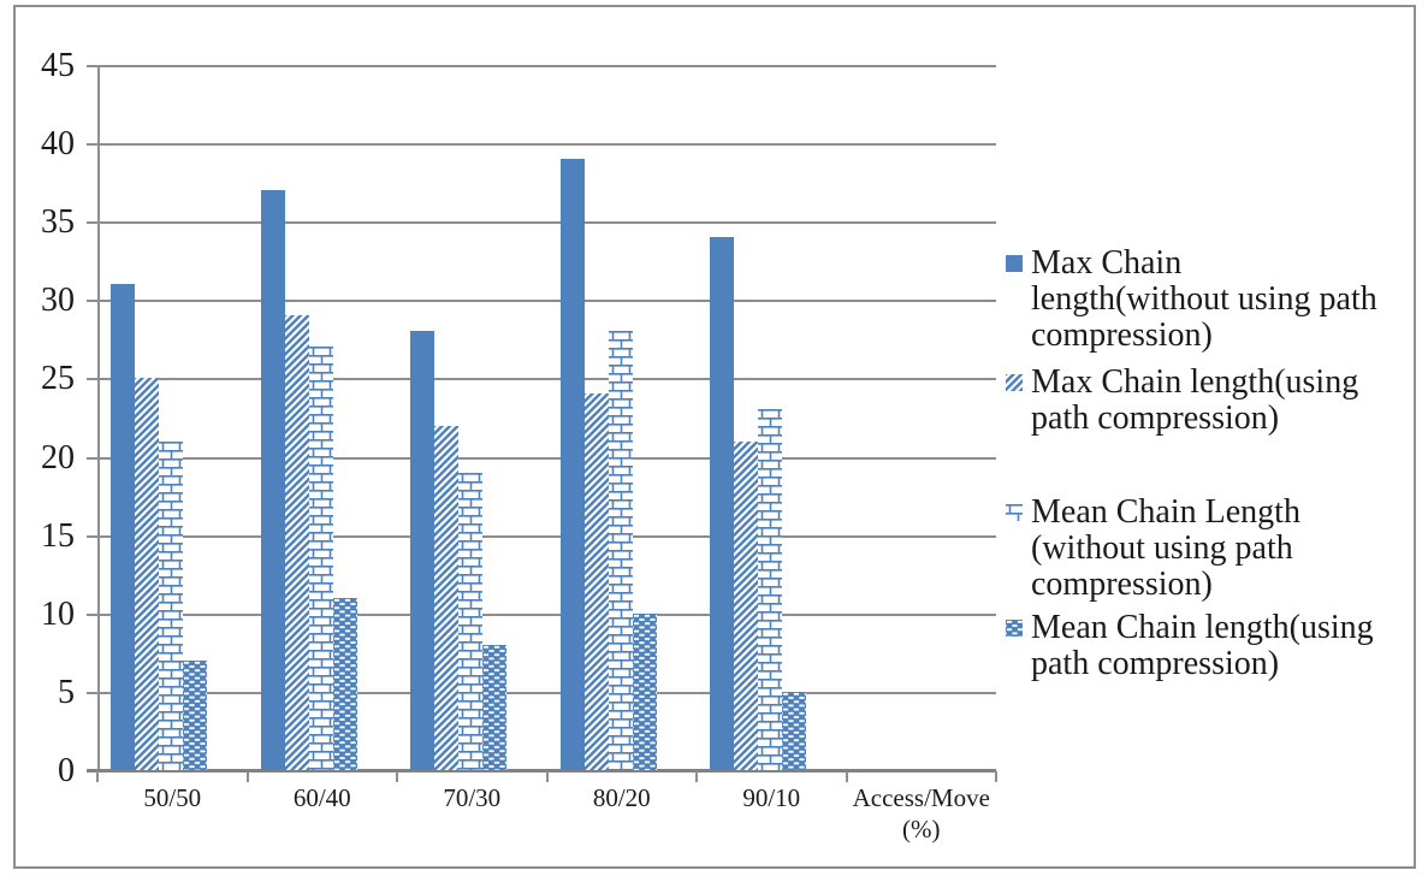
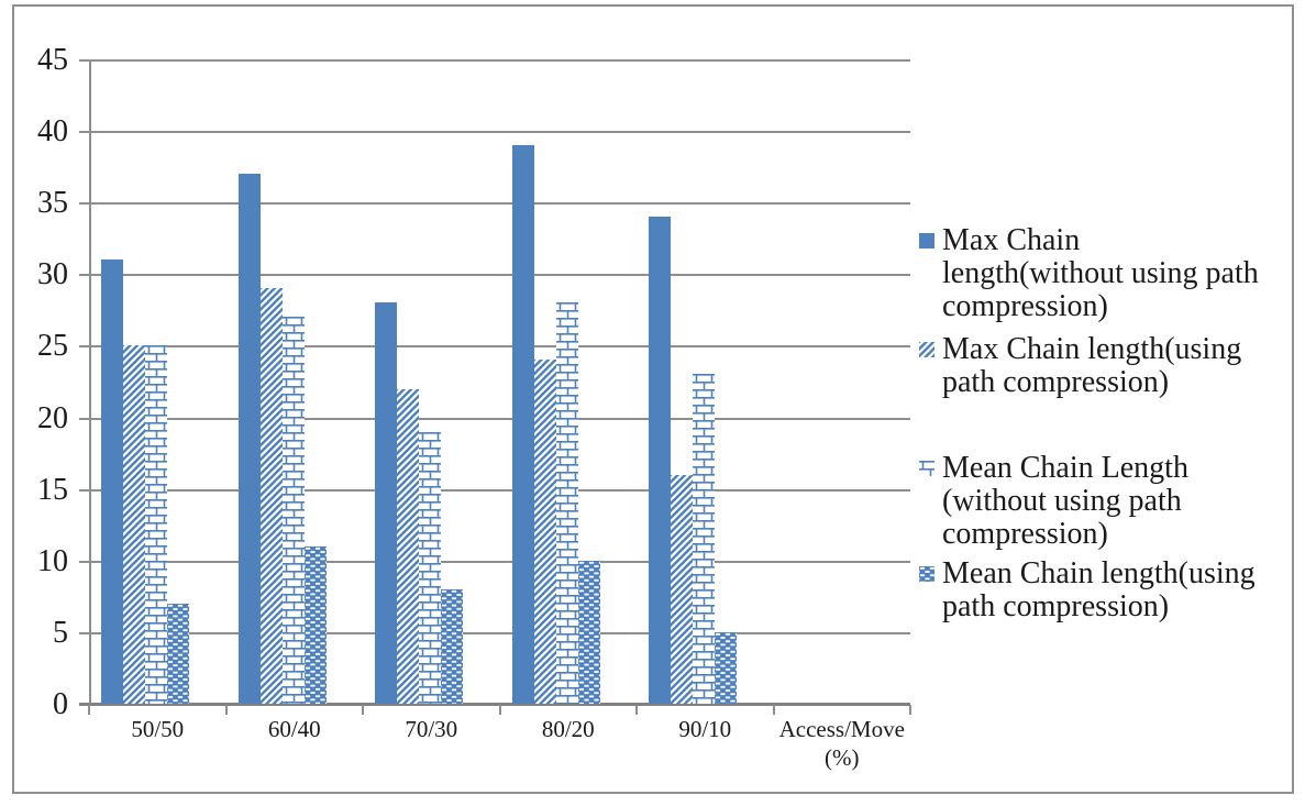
Mean Chain Length (without using path compression)/50/50: 21 -> 25
Max Chain length(using path compression)/90/10: 21 -> 16
